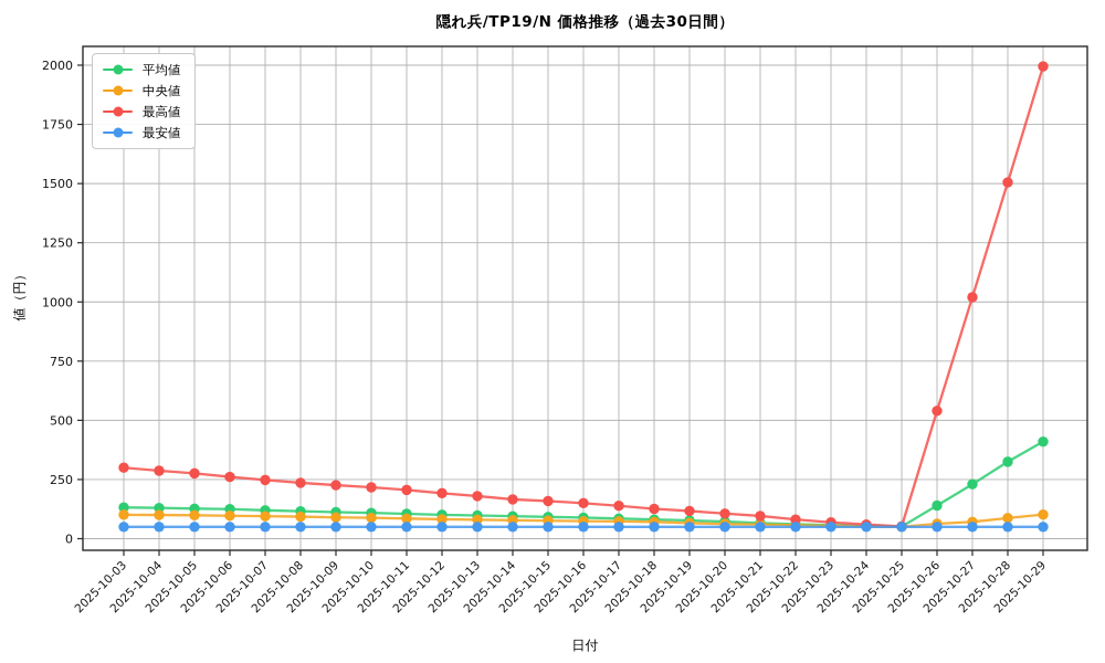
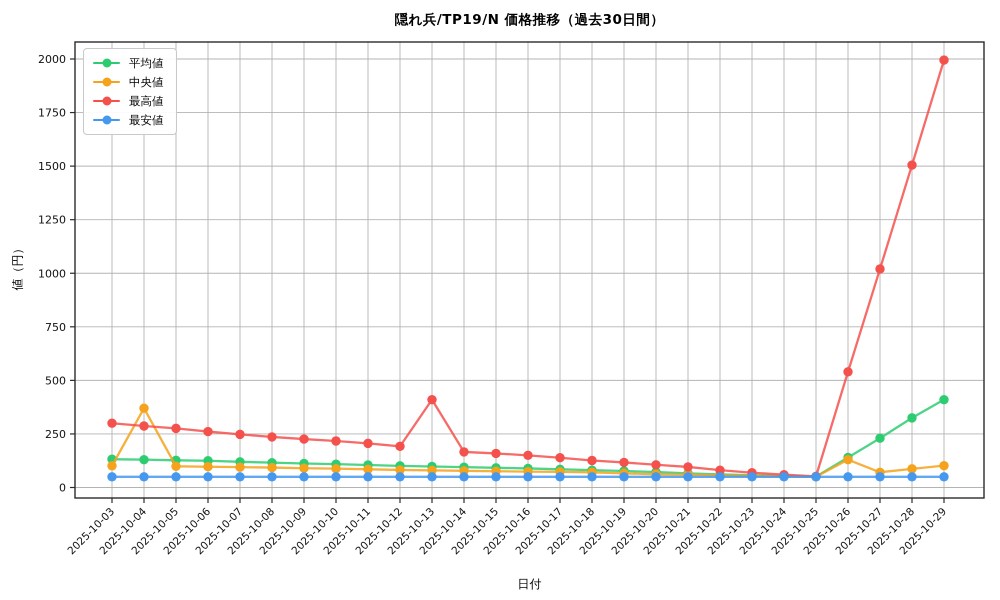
中央値/2025-10-04: 100 -> 370
最高値/2025-10-13: 180 -> 410
中央値/2025-10-26: 60 -> 130
